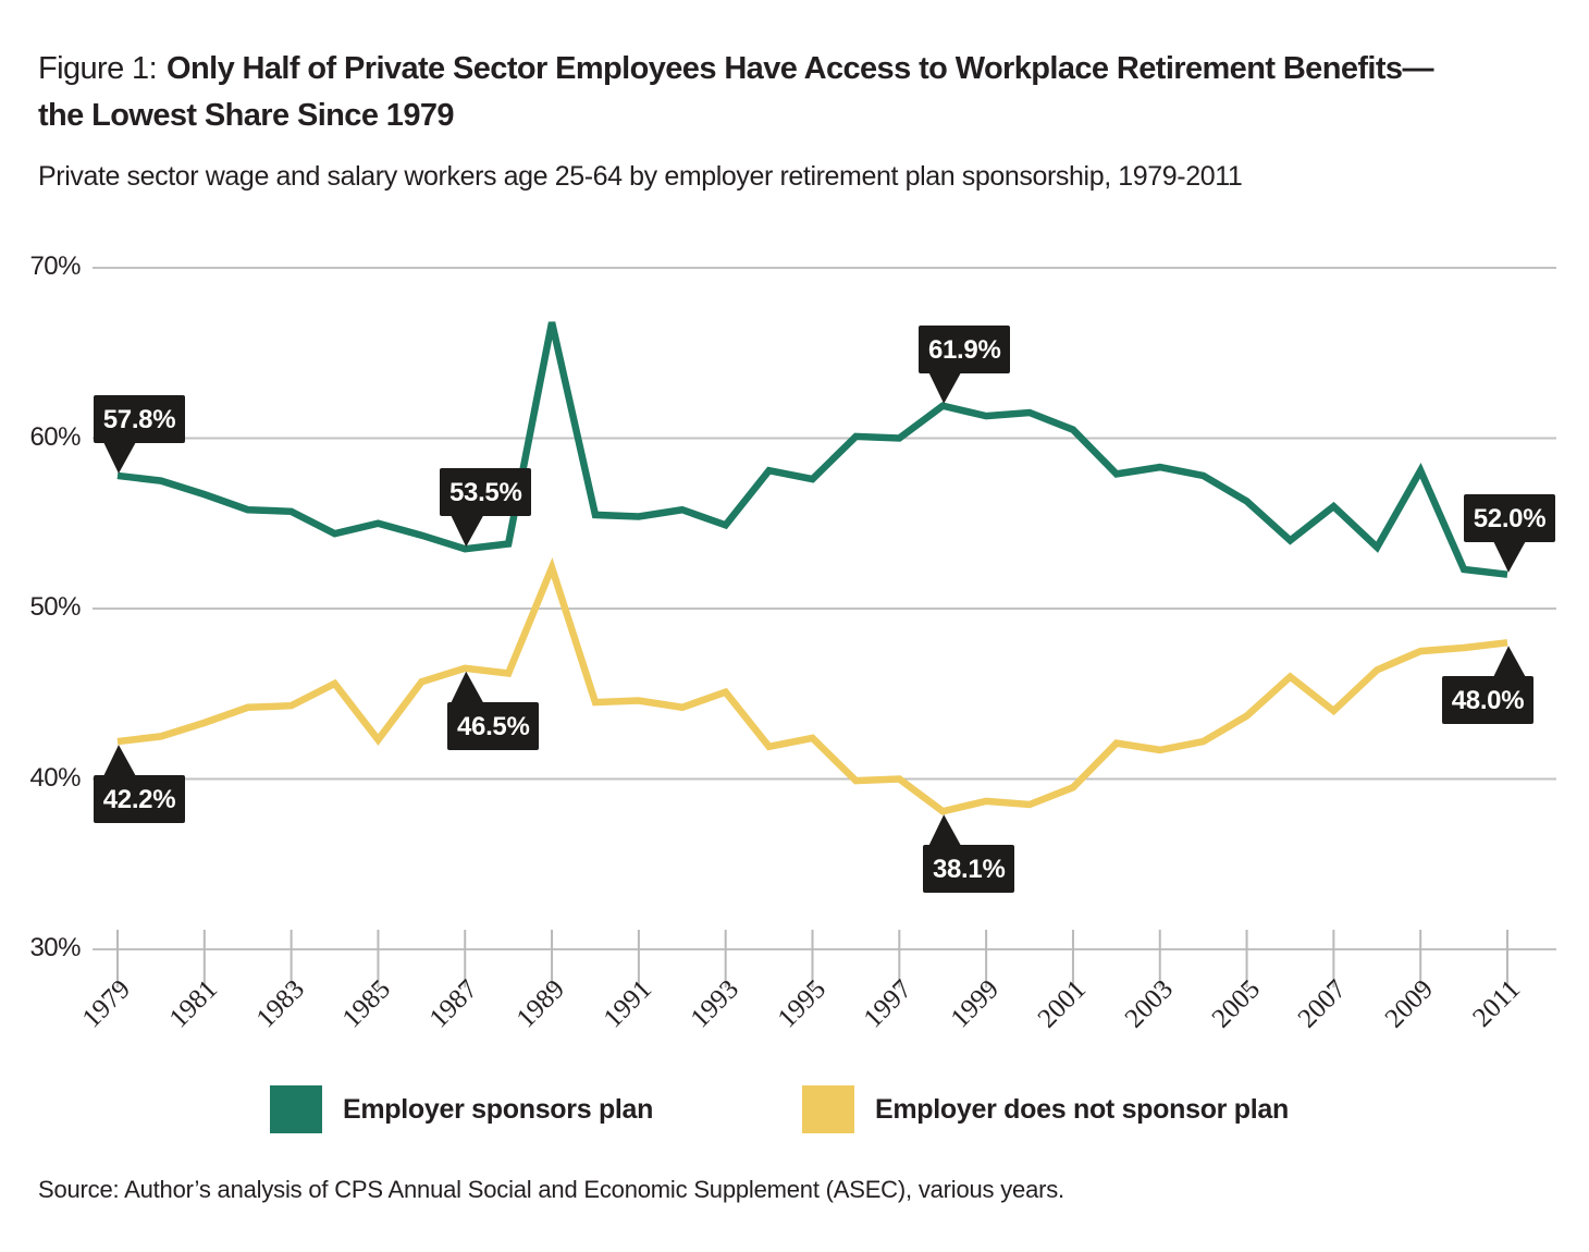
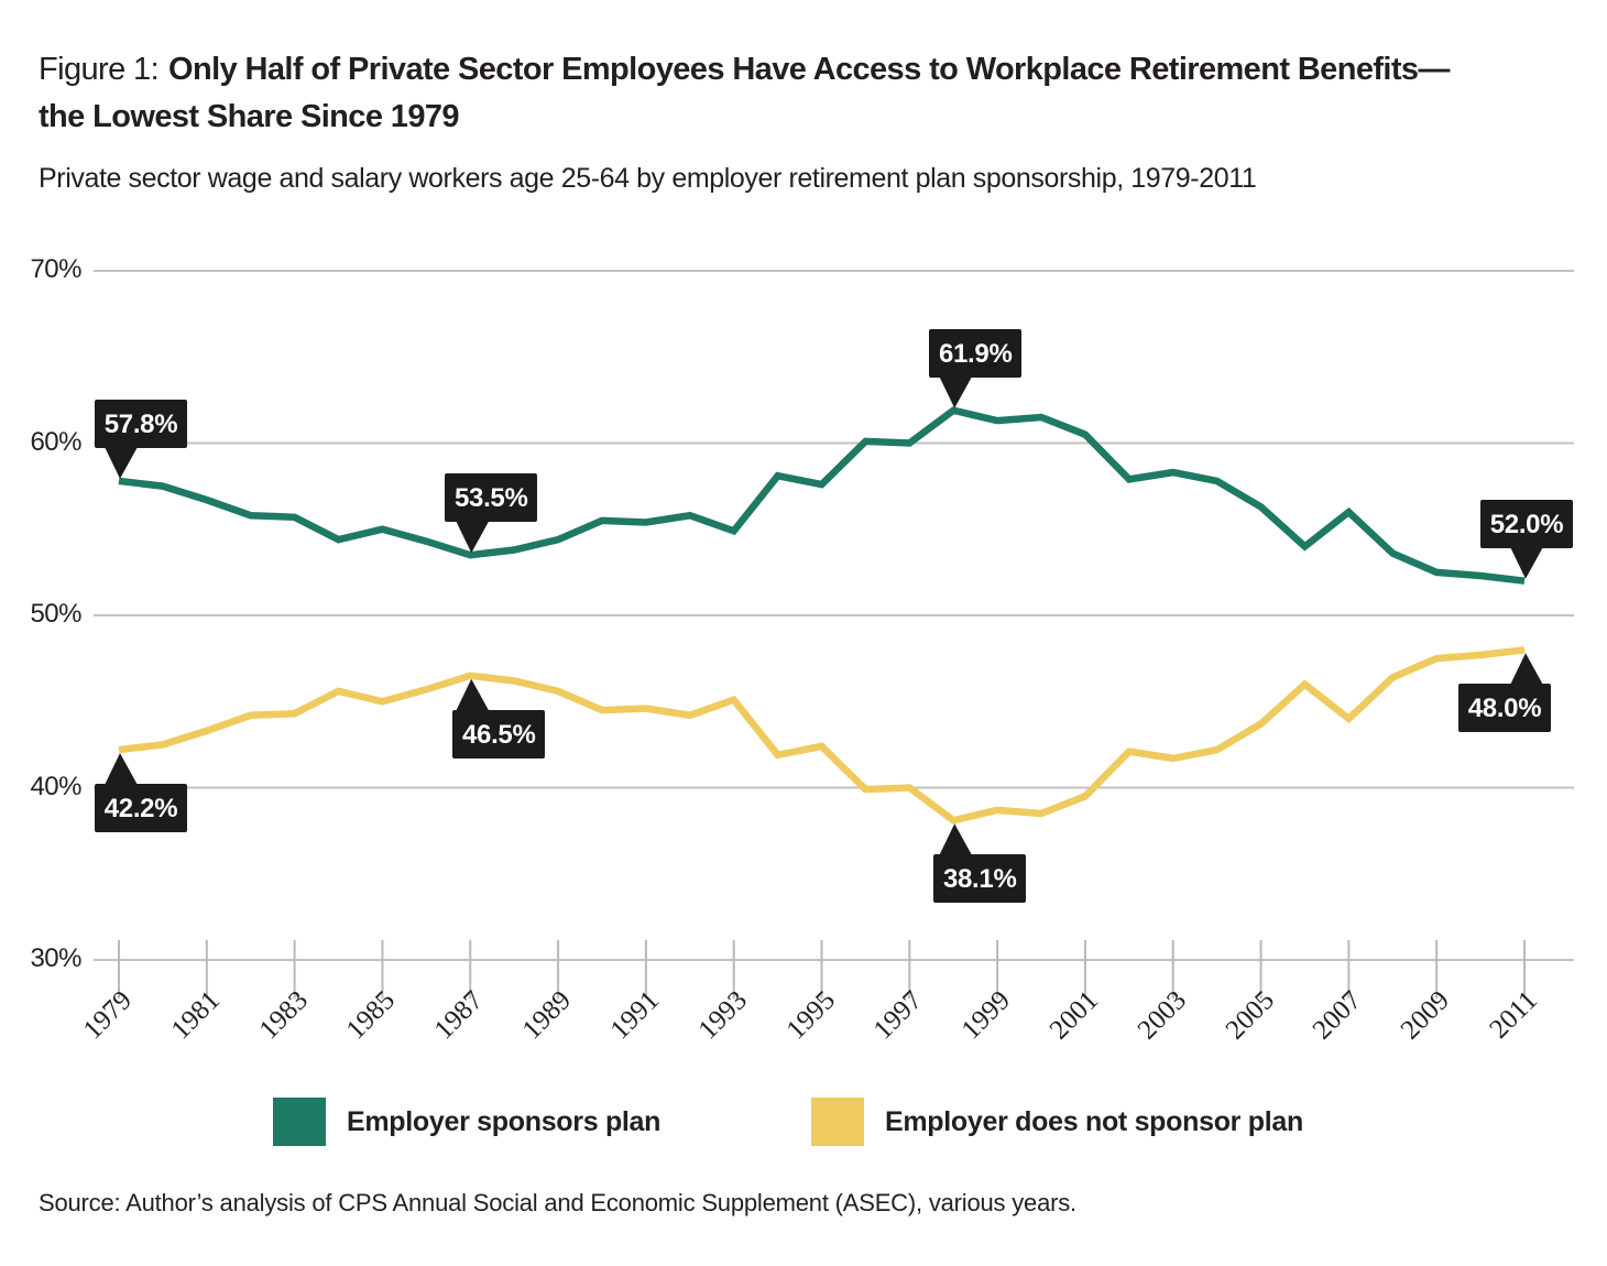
Employer does not sponsor plan/1985: 42.3% -> 45.0%
Employer sponsors plan/1989: 66.8% -> 54.4%
Employer does not sponsor plan/1989: 52.4% -> 45.6%
Employer sponsors plan/2009: 58.1% -> 52.5%
